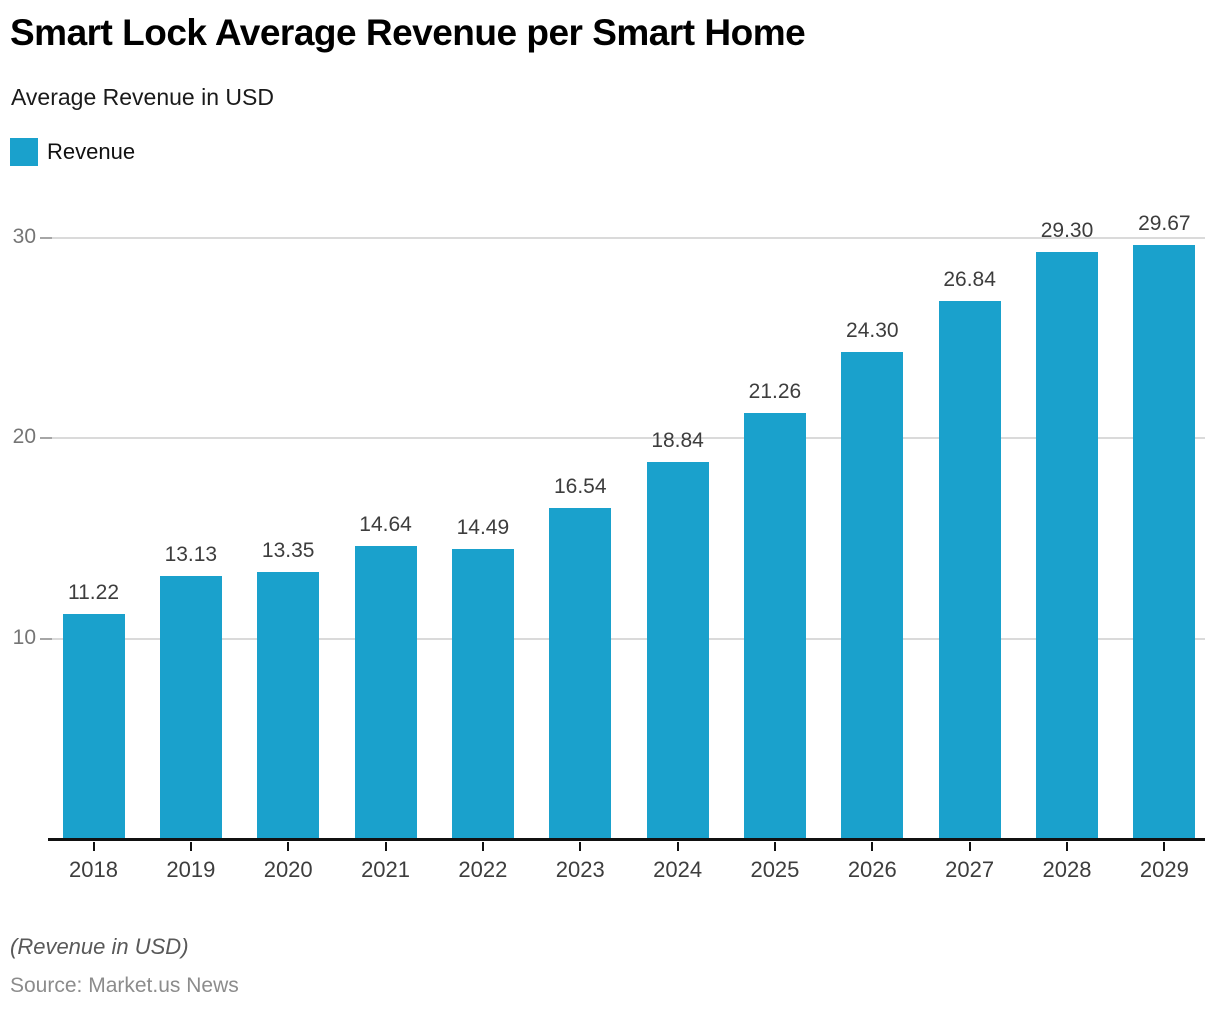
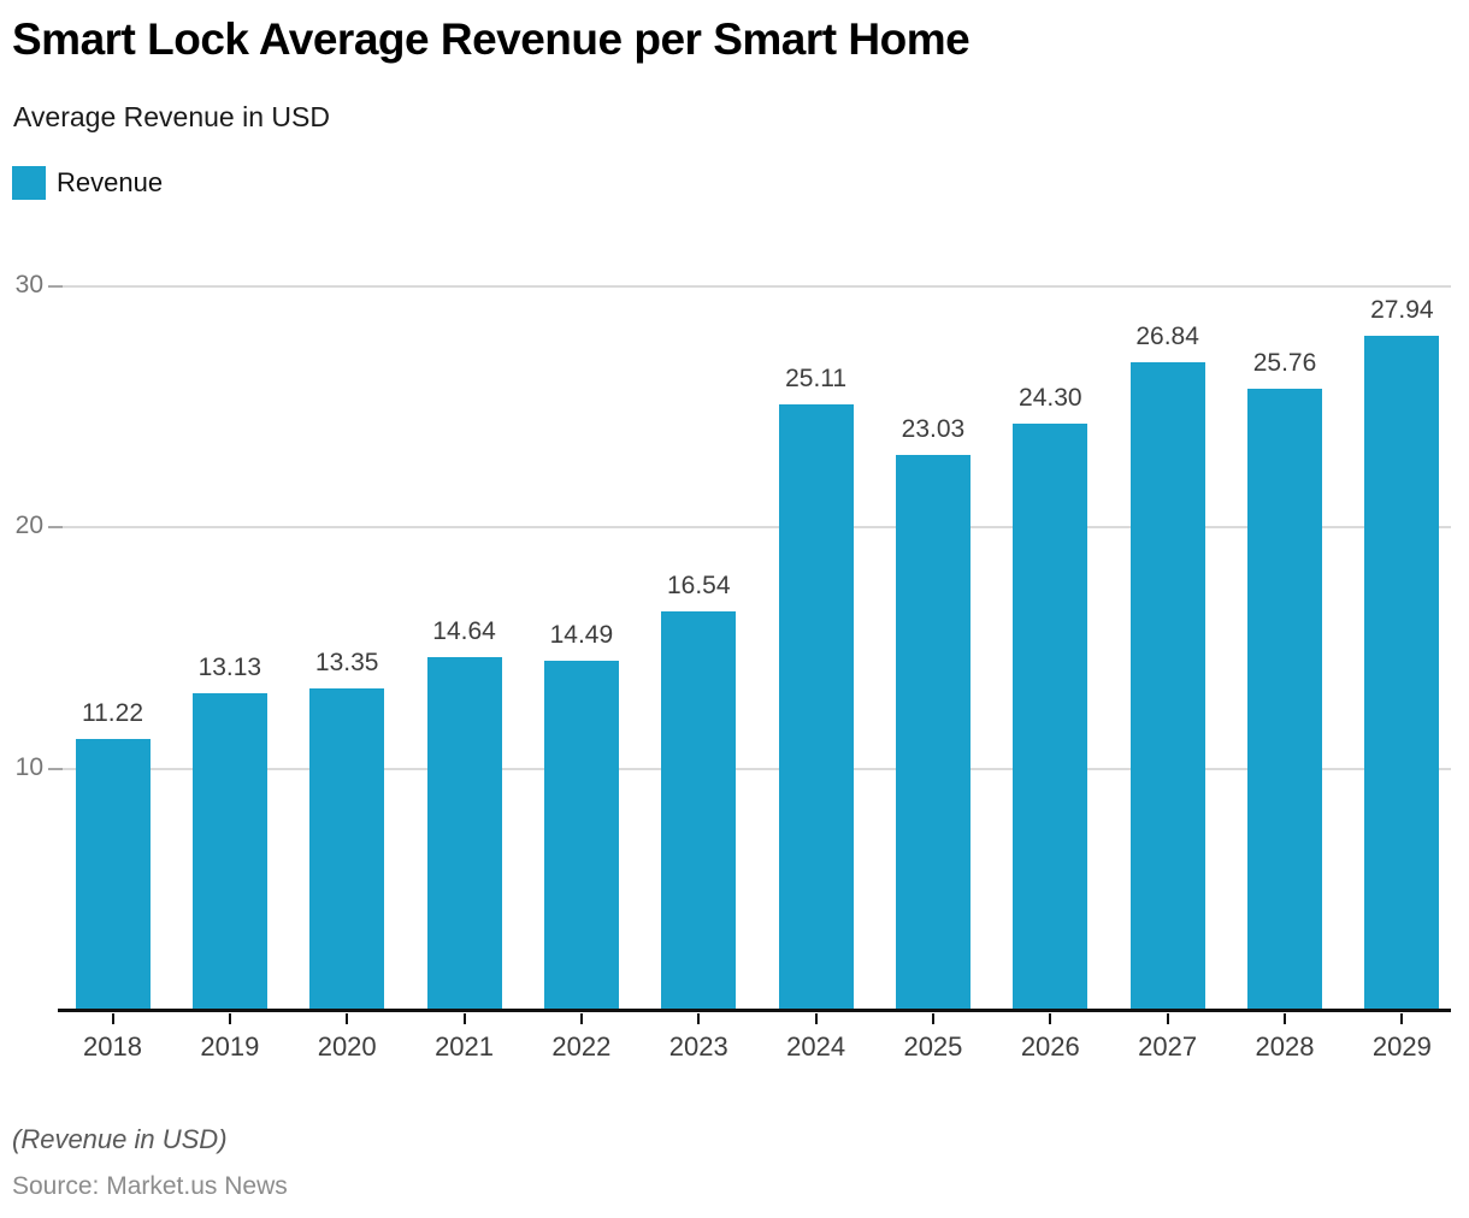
2024: 18.84 -> 25.11
2025: 21.26 -> 23.03
2028: 29.30 -> 25.76
2029: 29.67 -> 27.94
